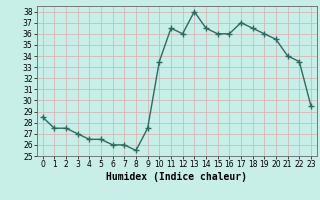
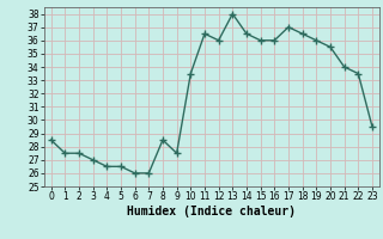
8: 25.5 -> 28.5
